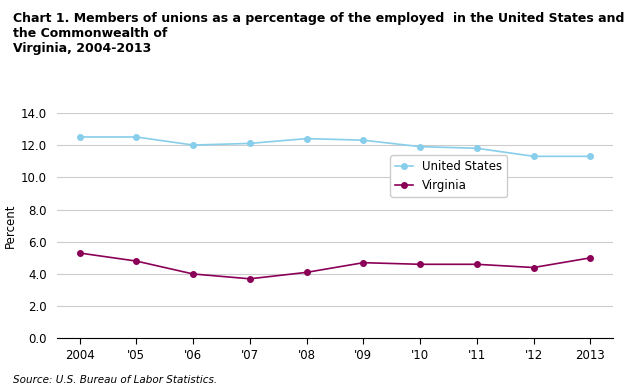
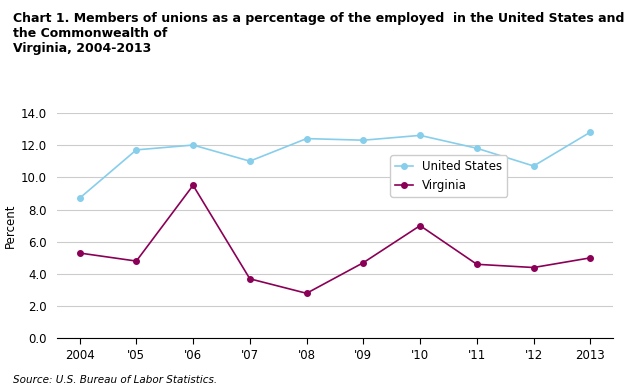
United States/2004: 12.5 -> 8.7
United States/'05: 12.5 -> 11.7
Virginia/'06: 4.0 -> 9.5
United States/'07: 12.1 -> 11.0
Virginia/'08: 4.1 -> 2.8
United States/'10: 11.9 -> 12.6
Virginia/'10: 4.6 -> 7.0
United States/'12: 11.3 -> 10.7
United States/2013: 11.3 -> 12.8
